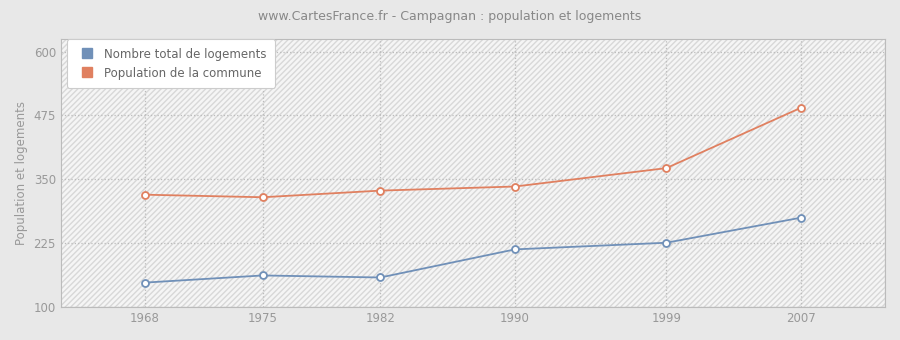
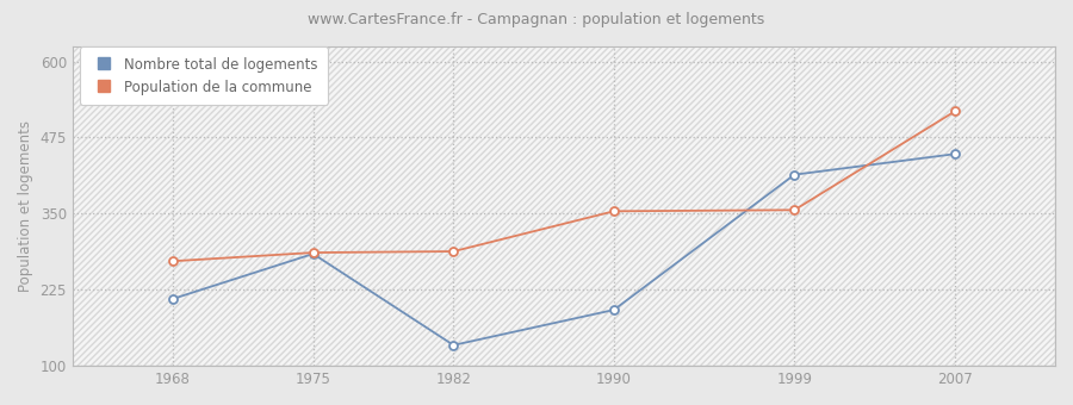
Nombre total de logements/1968: 148 -> 210
Population de la commune/1968: 320 -> 272
Nombre total de logements/1975: 162 -> 284
Population de la commune/1975: 315 -> 286
Nombre total de logements/1982: 158 -> 134
Population de la commune/1982: 328 -> 288
Nombre total de logements/1990: 213 -> 192
Population de la commune/1990: 336 -> 354
Nombre total de logements/1999: 226 -> 414
Population de la commune/1999: 372 -> 356
Nombre total de logements/2007: 275 -> 448
Population de la commune/2007: 490 -> 518
